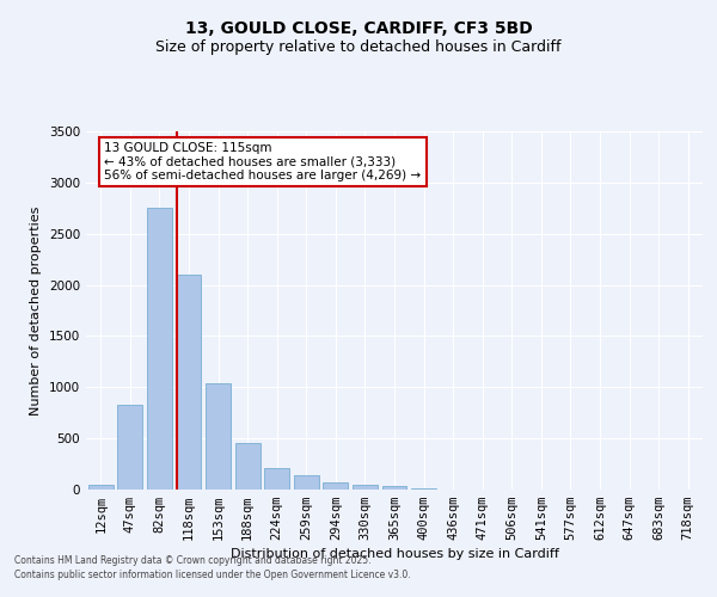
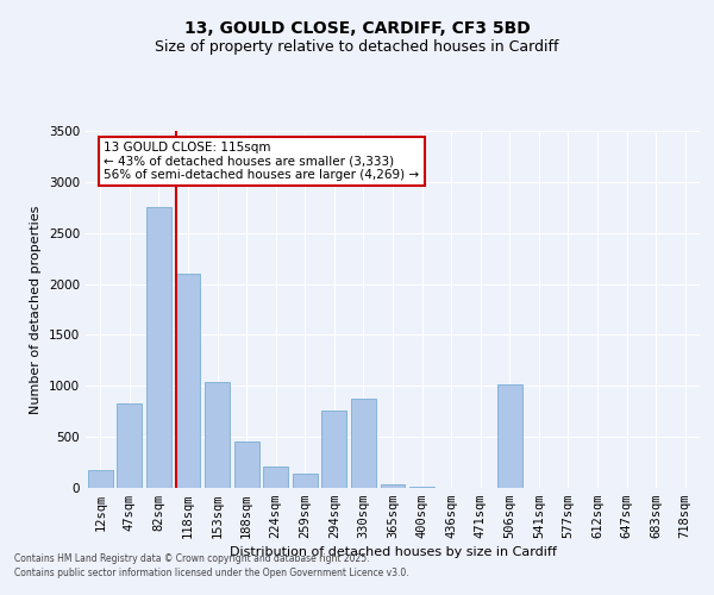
12sqm: 50 -> 180
294sqm: 80 -> 760
330sqm: 50 -> 880
506sqm: 0 -> 1020
